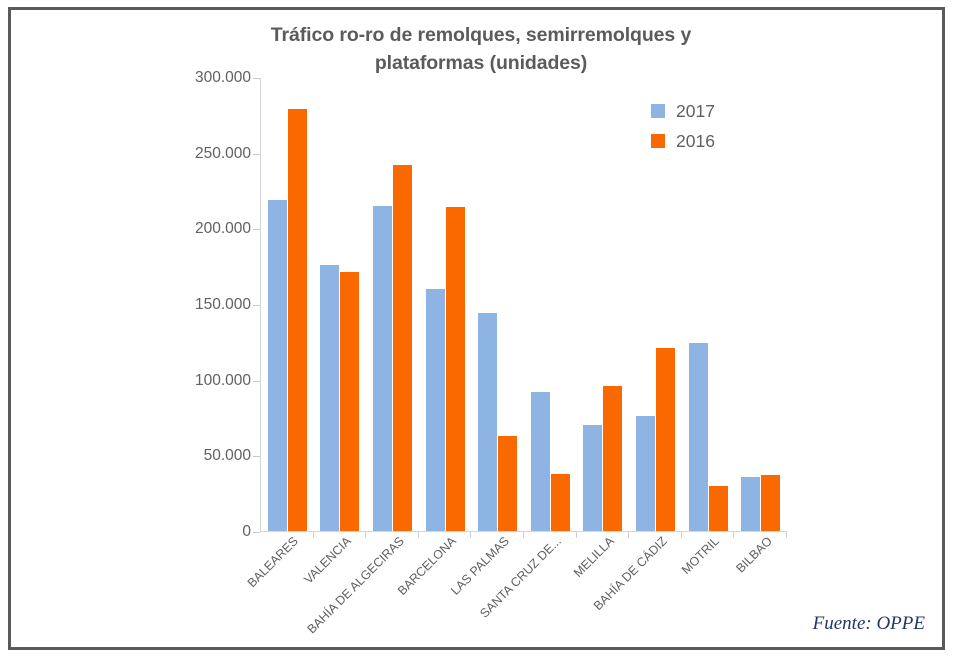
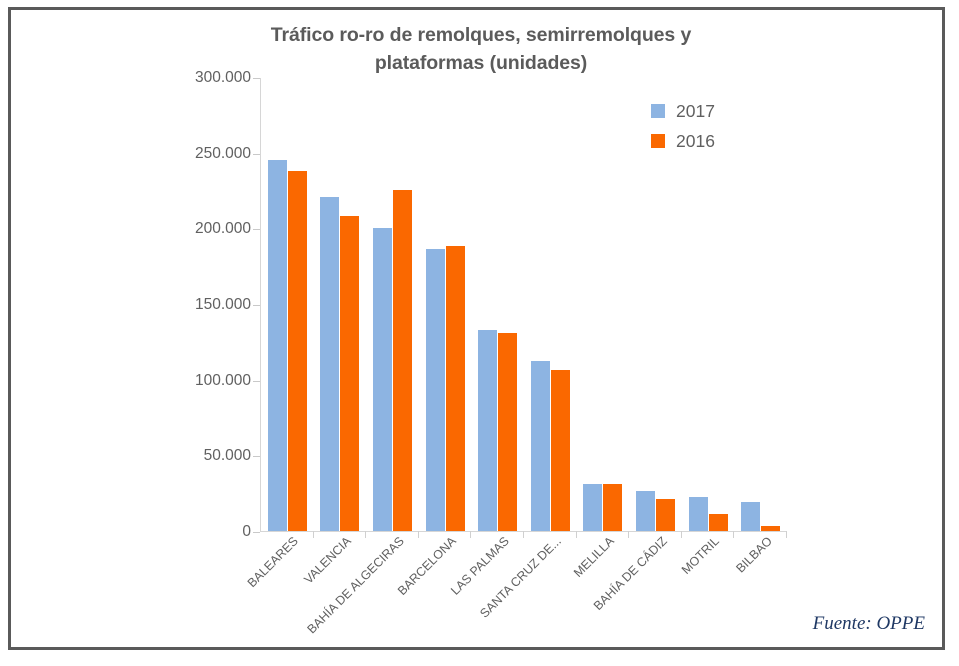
2017/BALEARES: 219000 -> 245000
2016/BALEARES: 279000 -> 238000
2017/VALENCIA: 176000 -> 221000
2016/VALENCIA: 171000 -> 208000
2017/BAHÍA DE ALGECIRAS: 215000 -> 200000
2016/BAHÍA DE ALGECIRAS: 242000 -> 226000
2017/BARCELONA: 160000 -> 186000
2016/BARCELONA: 214000 -> 188000
2017/LAS PALMAS: 144000 -> 133000
2016/LAS PALMAS: 63000 -> 131000
2017/SANTA CRUZ DE...: 92000 -> 112000
2016/SANTA CRUZ DE...: 38000 -> 106000
2017/MELILLA: 70000 -> 31000
2016/MELILLA: 96000 -> 31000
2017/BAHÍA DE CÁDIZ: 76000 -> 26000
2016/BAHÍA DE CÁDIZ: 121000 -> 21000
2017/MOTRIL: 124000 -> 22000
2016/MOTRIL: 30000 -> 11000
2017/BILBAO: 36000 -> 20000
2016/BILBAO: 37000 -> 3000
